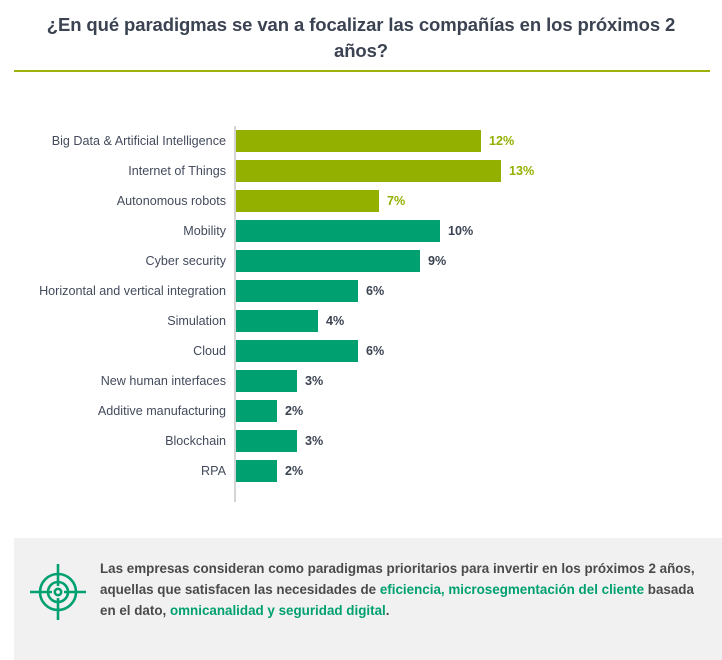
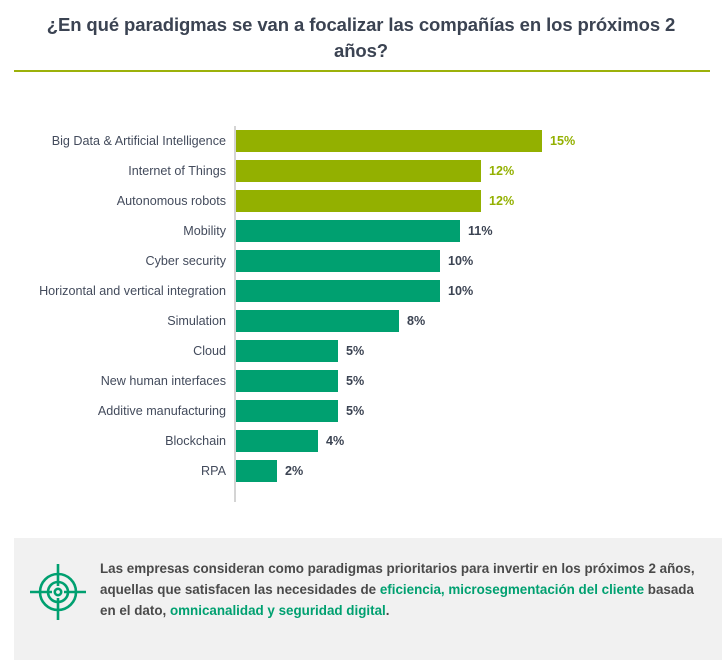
Big Data & Artificial Intelligence: 12% -> 15%
Internet of Things: 13% -> 12%
Autonomous robots: 7% -> 12%
Mobility: 10% -> 11%
Cyber security: 9% -> 10%
Horizontal and vertical integration: 6% -> 10%
Simulation: 4% -> 8%
Cloud: 6% -> 5%
New human interfaces: 3% -> 5%
Additive manufacturing: 2% -> 5%
Blockchain: 3% -> 4%
